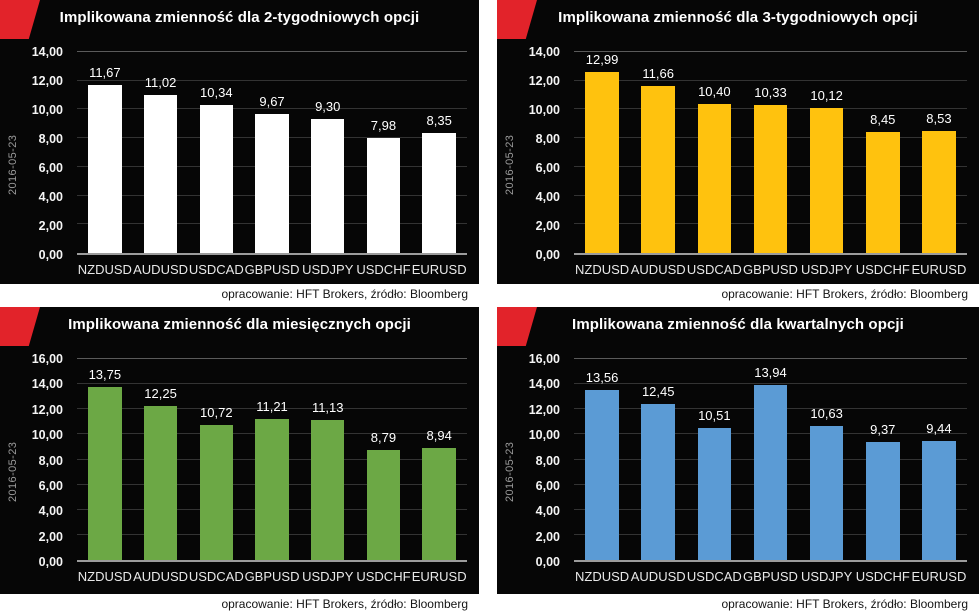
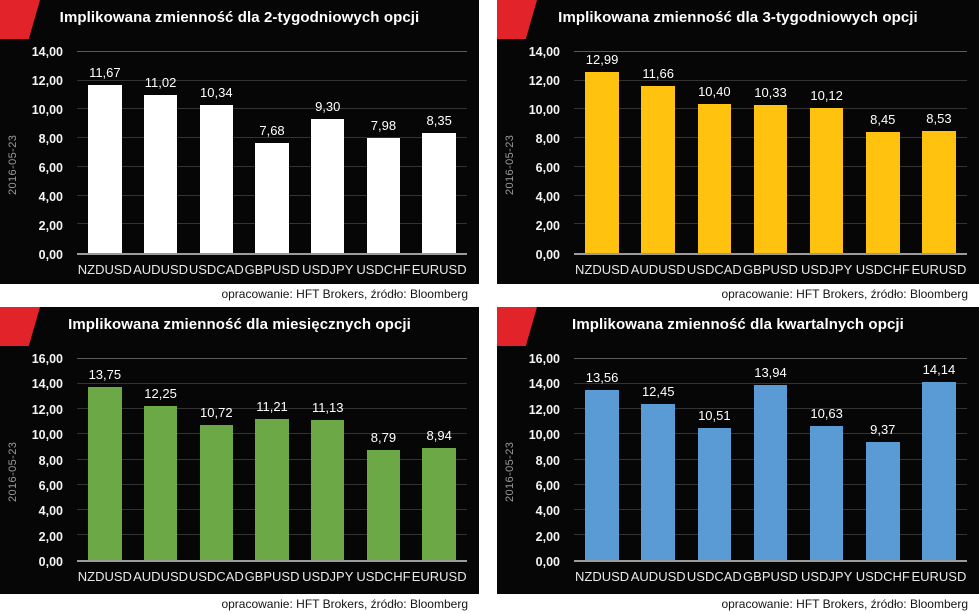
Implikowana zmienność dla 2-tygodniowych opcji/GBPUSD: 9,67 -> 7,68
Implikowana zmienność dla kwartalnych opcji/EURUSD: 9,44 -> 14,14
